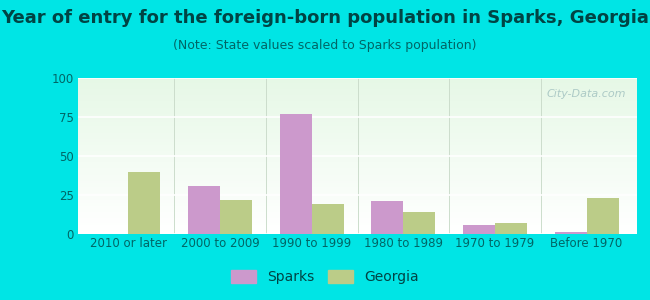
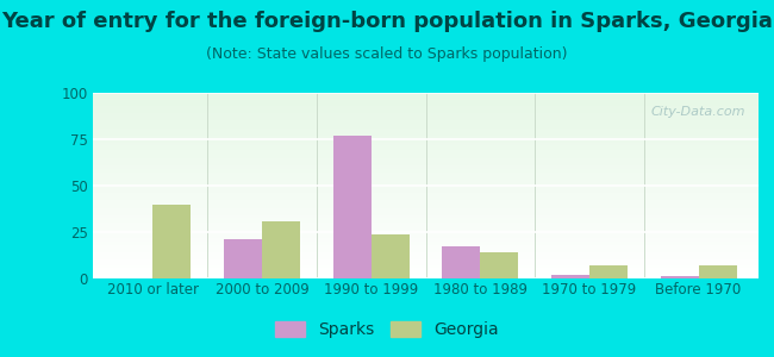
Sparks/2000 to 2009: 31 -> 21
Georgia/2000 to 2009: 22 -> 31
Georgia/1990 to 1999: 19 -> 24
Sparks/1980 to 1989: 21 -> 17
Sparks/1970 to 1979: 6 -> 2
Georgia/Before 1970: 23 -> 7
